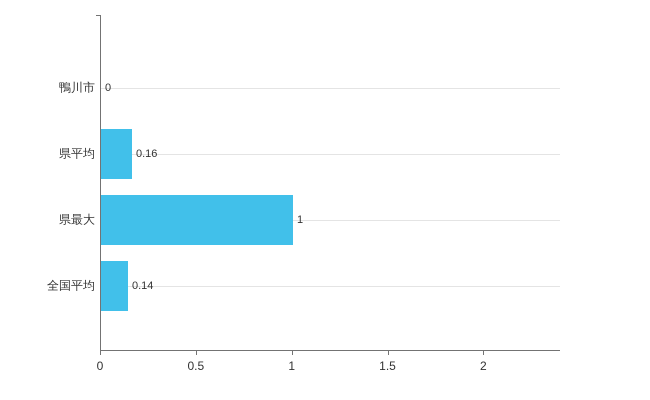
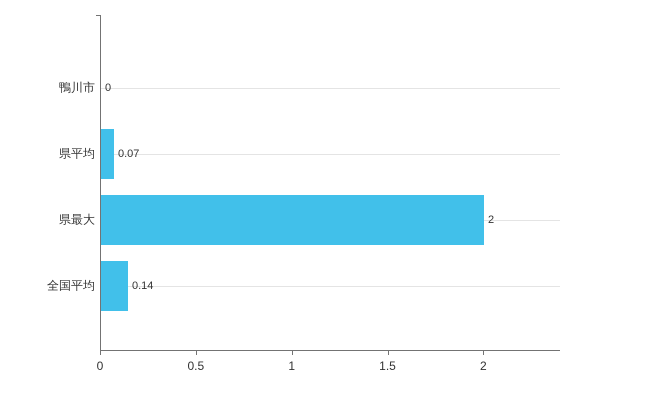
県平均: 0.16 -> 0.07
県最大: 1 -> 2
